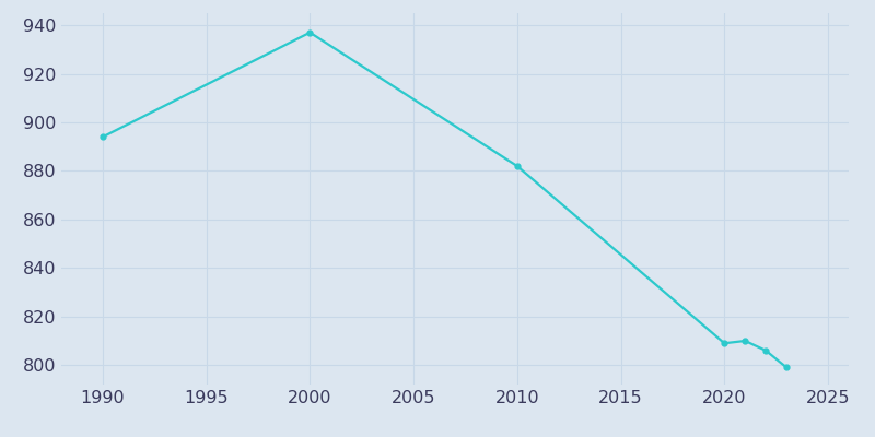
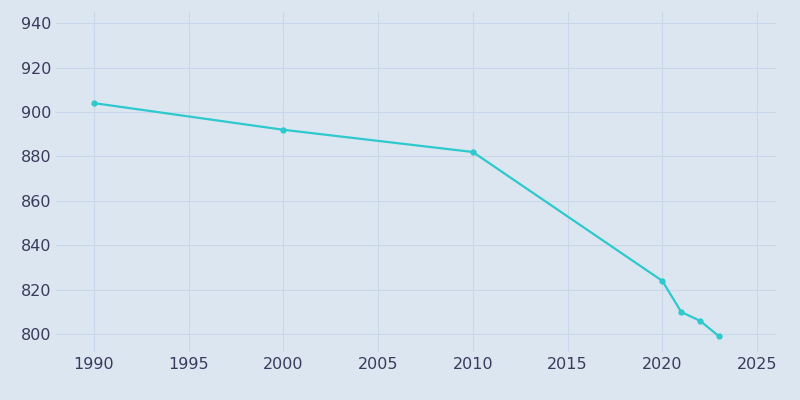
1990: 894 -> 904
2000: 937 -> 892
2020: 809 -> 824
